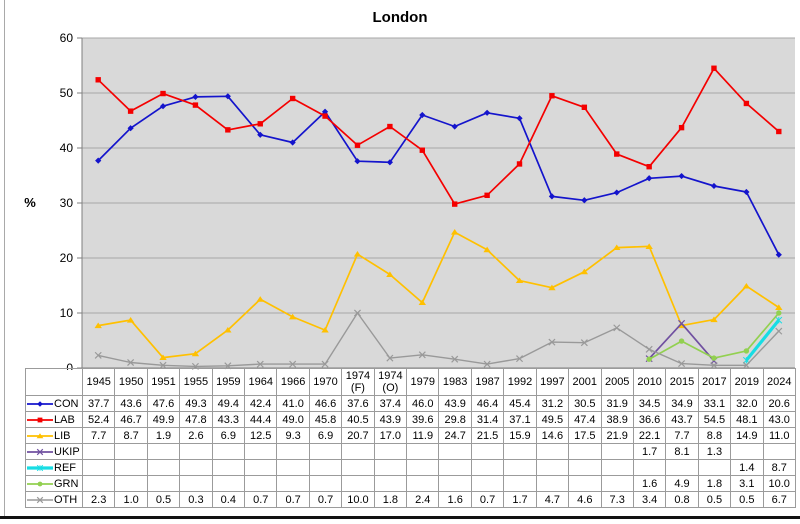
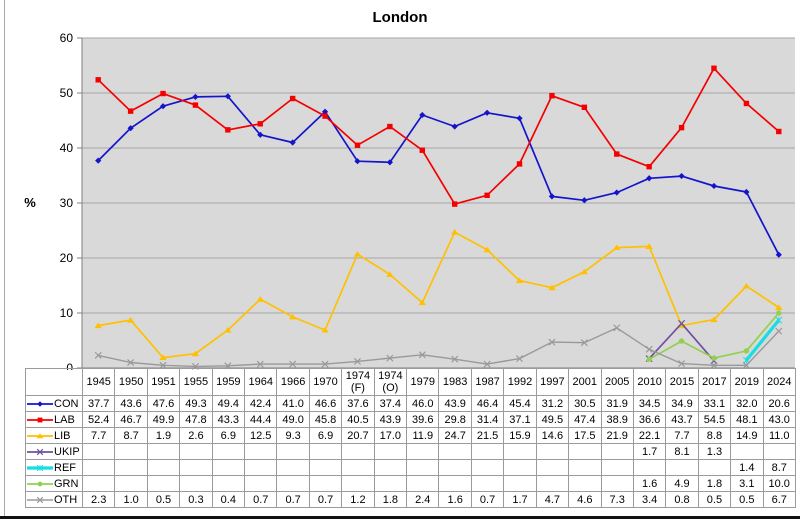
OTH/1974 (F): 10.0 -> 1.2
